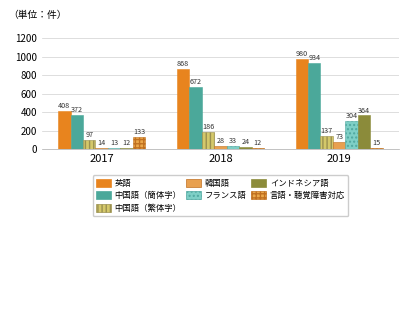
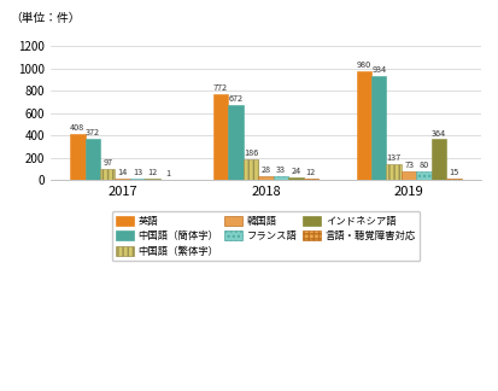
言語・聴覚障害対応/2017: 133 -> 1
英語/2018: 868 -> 772
フランス語/2019: 304 -> 80
